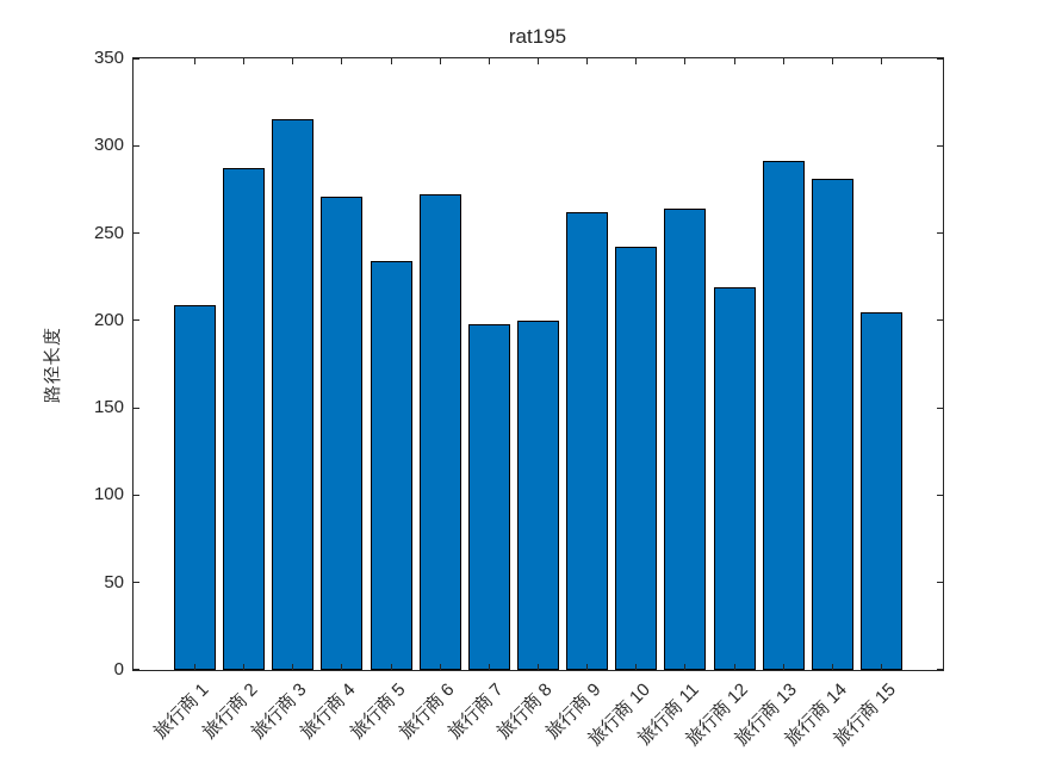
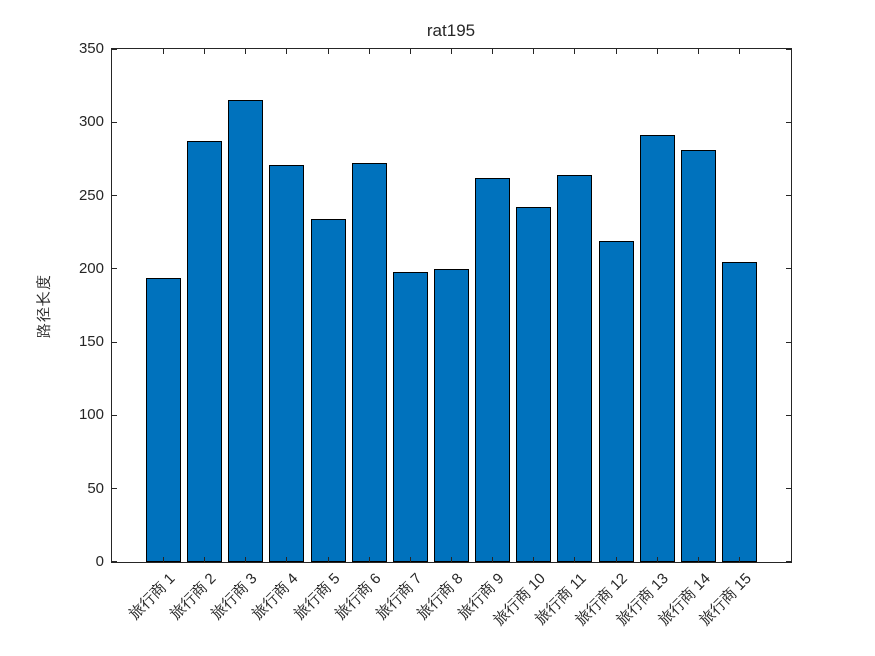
旅行商 1: 209 -> 194
